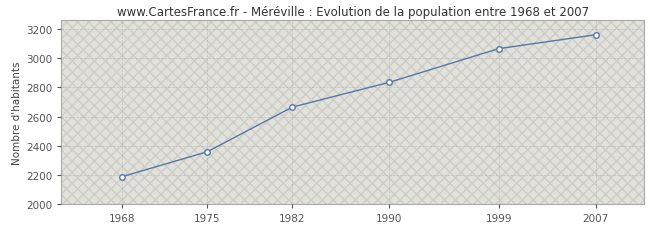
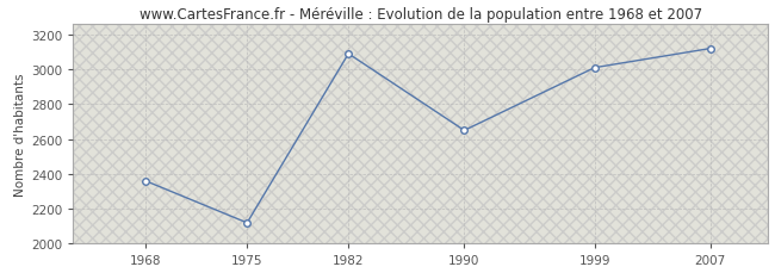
1968: 2190 -> 2360
1975: 2360 -> 2120
1982: 2660 -> 3090
1990: 2840 -> 2650
1999: 3060 -> 3010
2007: 3160 -> 3120
